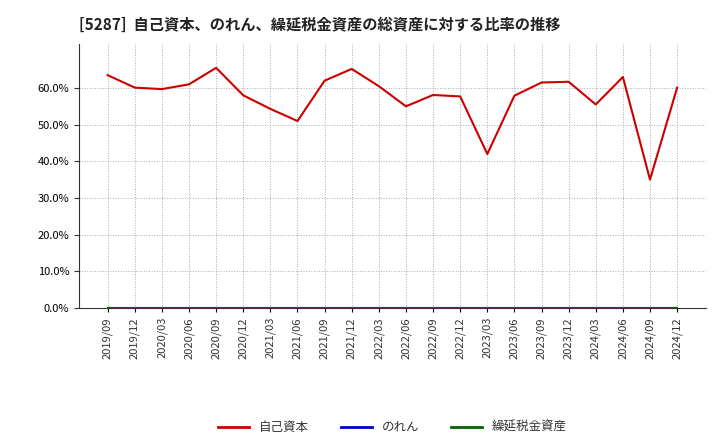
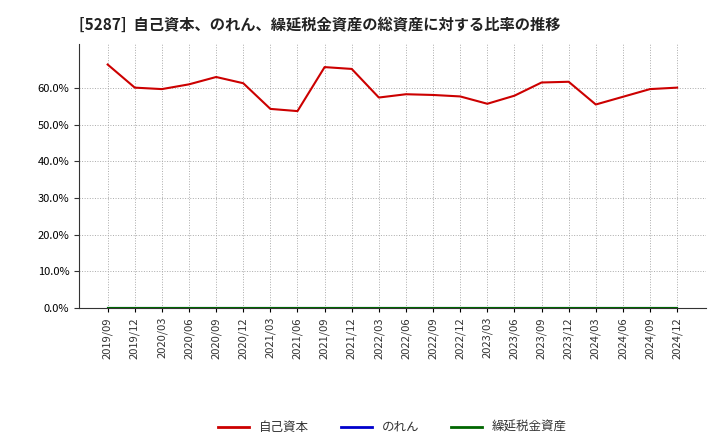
自己資本/2019/09: 63.5% -> 66.4%
自己資本/2020/09: 65.5% -> 63.0%
自己資本/2020/12: 58.0% -> 61.3%
自己資本/2021/06: 51.0% -> 53.7%
自己資本/2021/09: 62.0% -> 65.7%
自己資本/2022/03: 60.5% -> 57.4%
自己資本/2022/06: 55.0% -> 58.3%
自己資本/2023/03: 42.0% -> 55.7%
自己資本/2024/06: 63.0% -> 57.6%
自己資本/2024/09: 35.0% -> 59.7%
